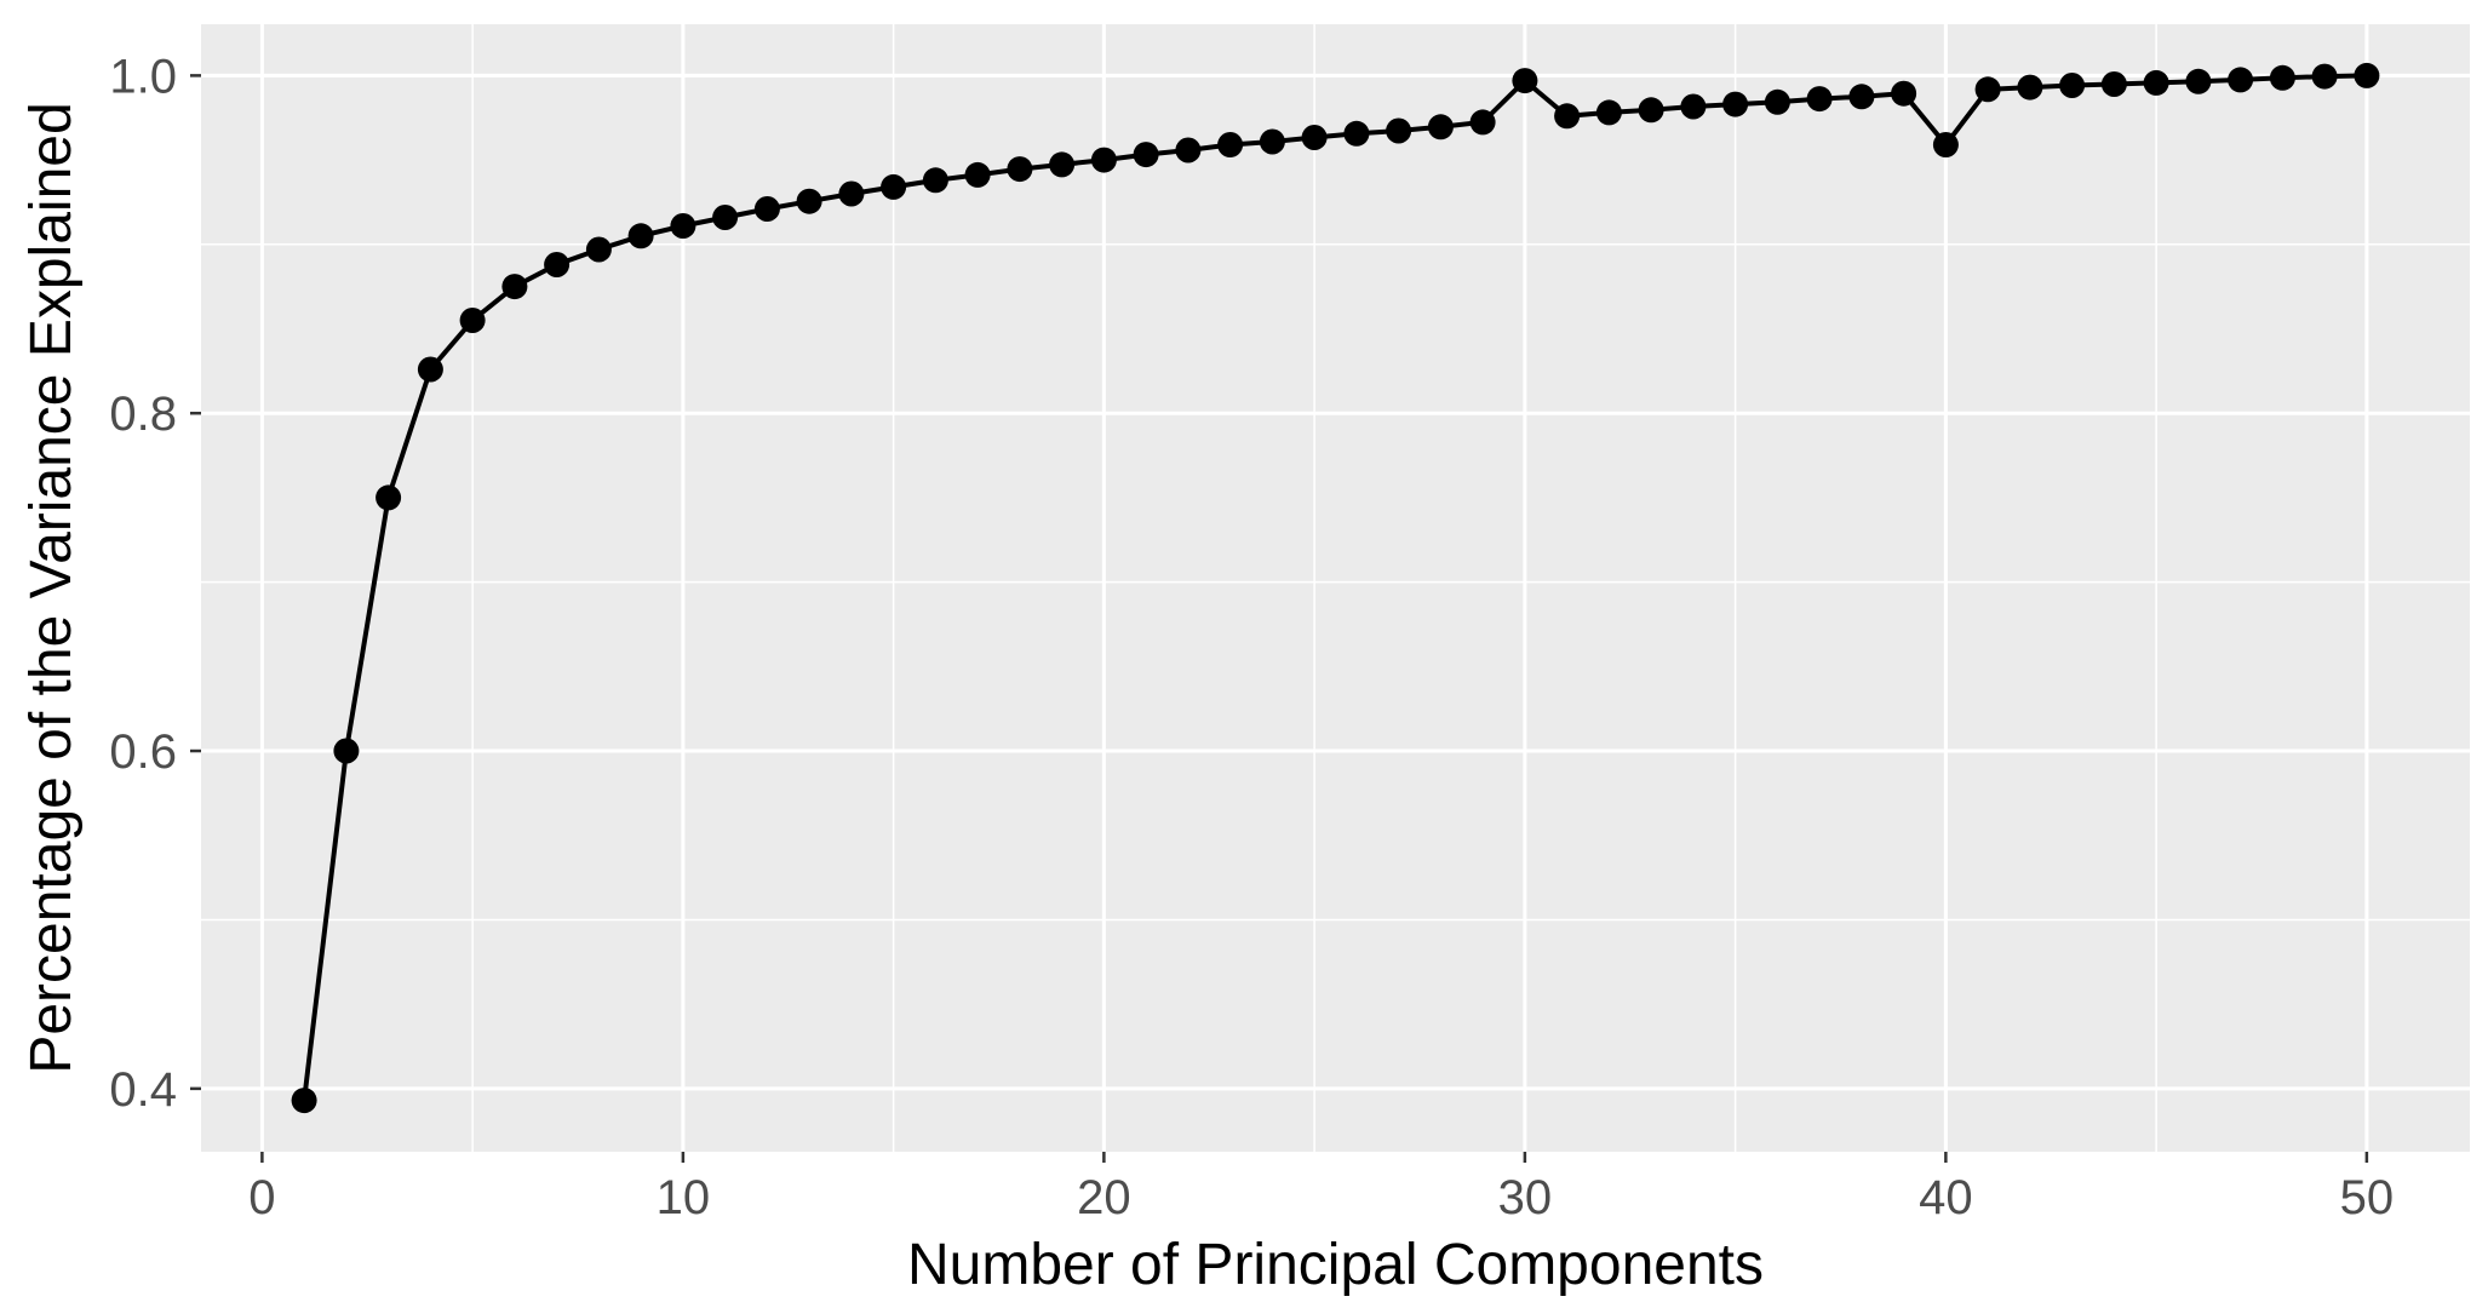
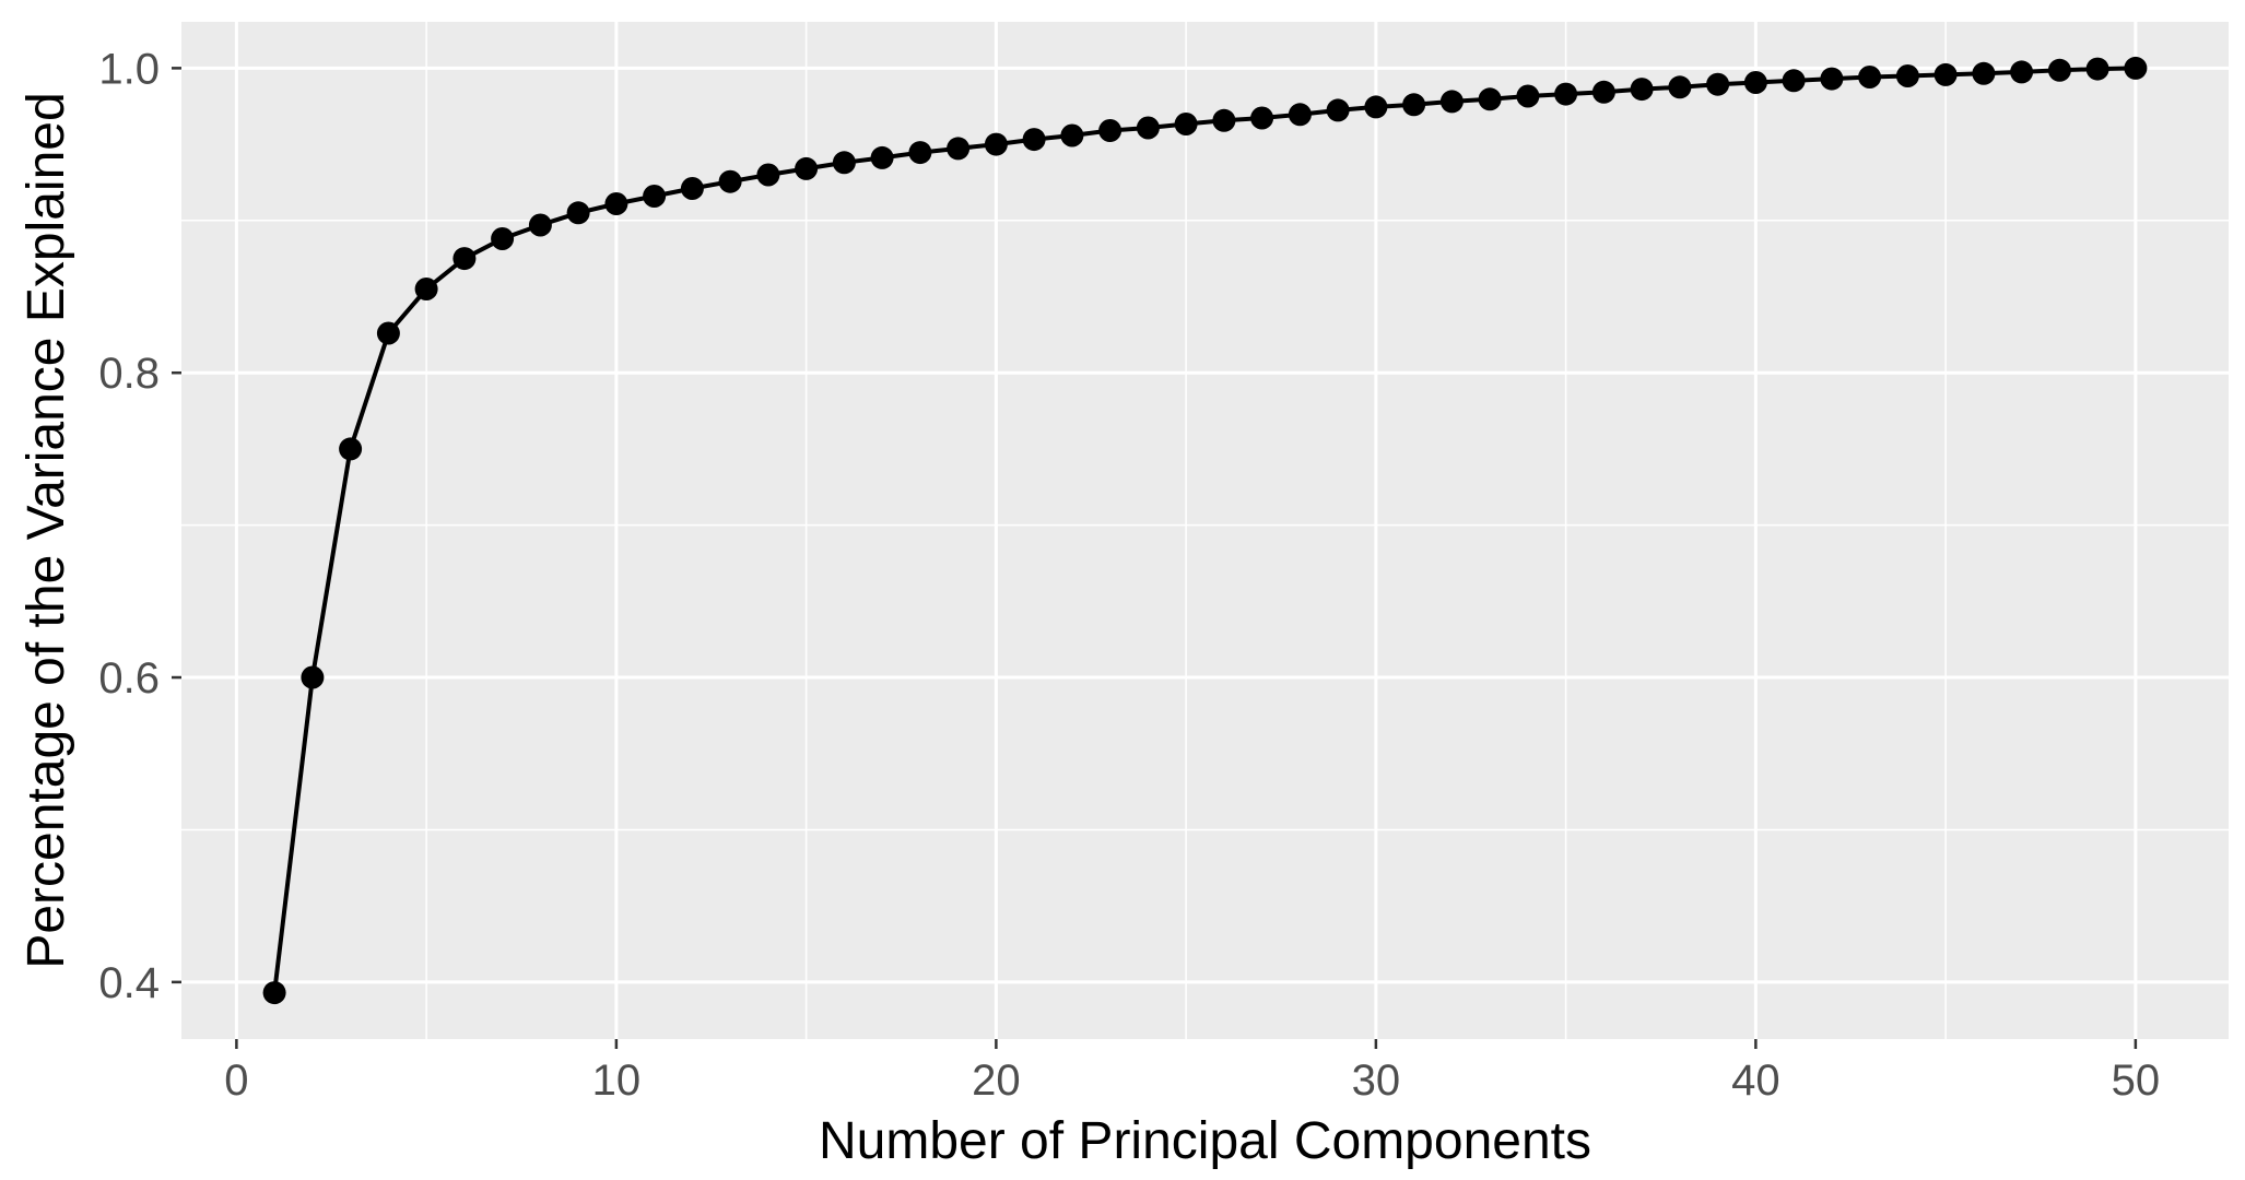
30: 0.997 -> 0.975
40: 0.959 -> 0.991
